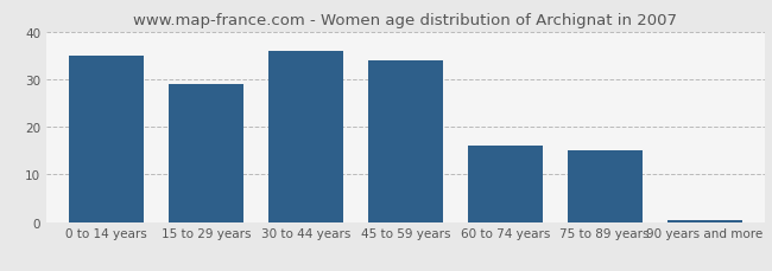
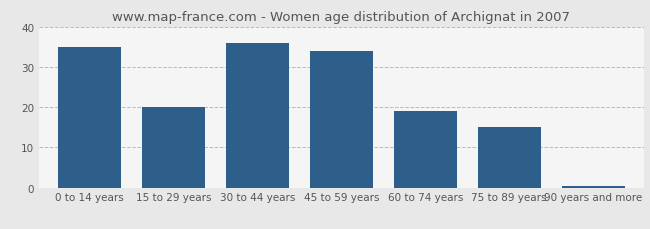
15 to 29 years: 29.0 -> 20.0
60 to 74 years: 16.0 -> 19.0
